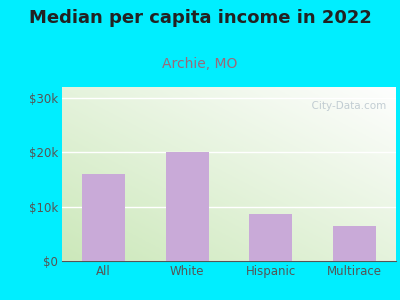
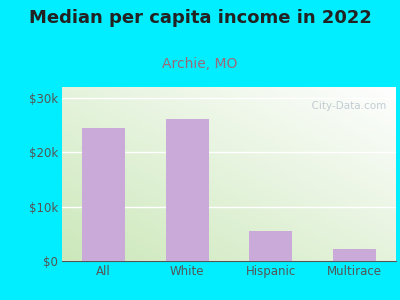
All: $16.0k -> $24.5k
White: $20.0k -> $26.2k
Hispanic: $8.6k -> $5.5k
Multirace: $6.4k -> $2.2k
